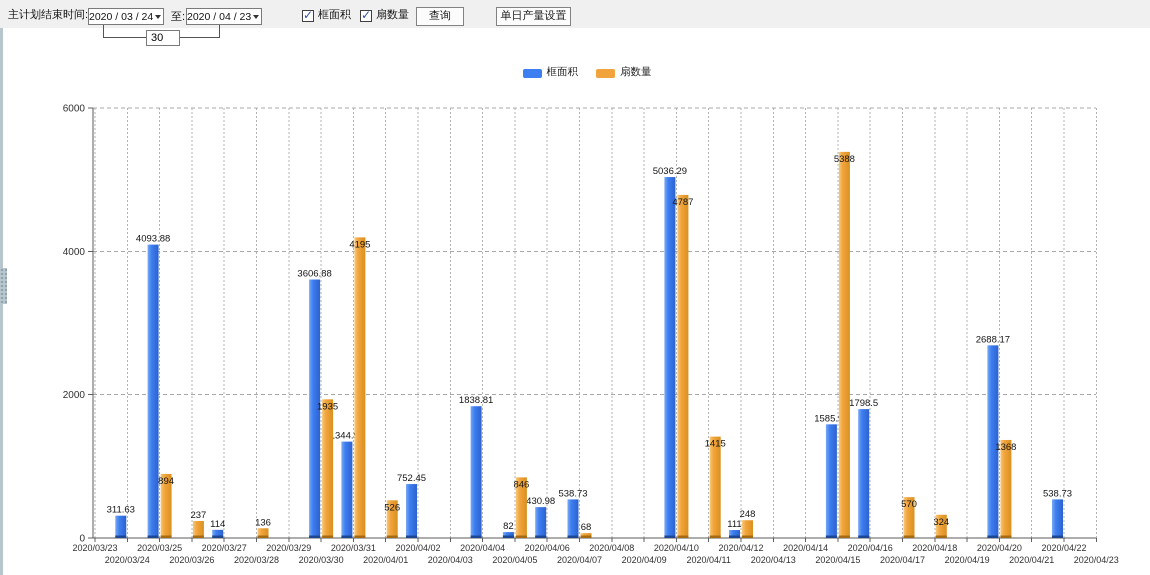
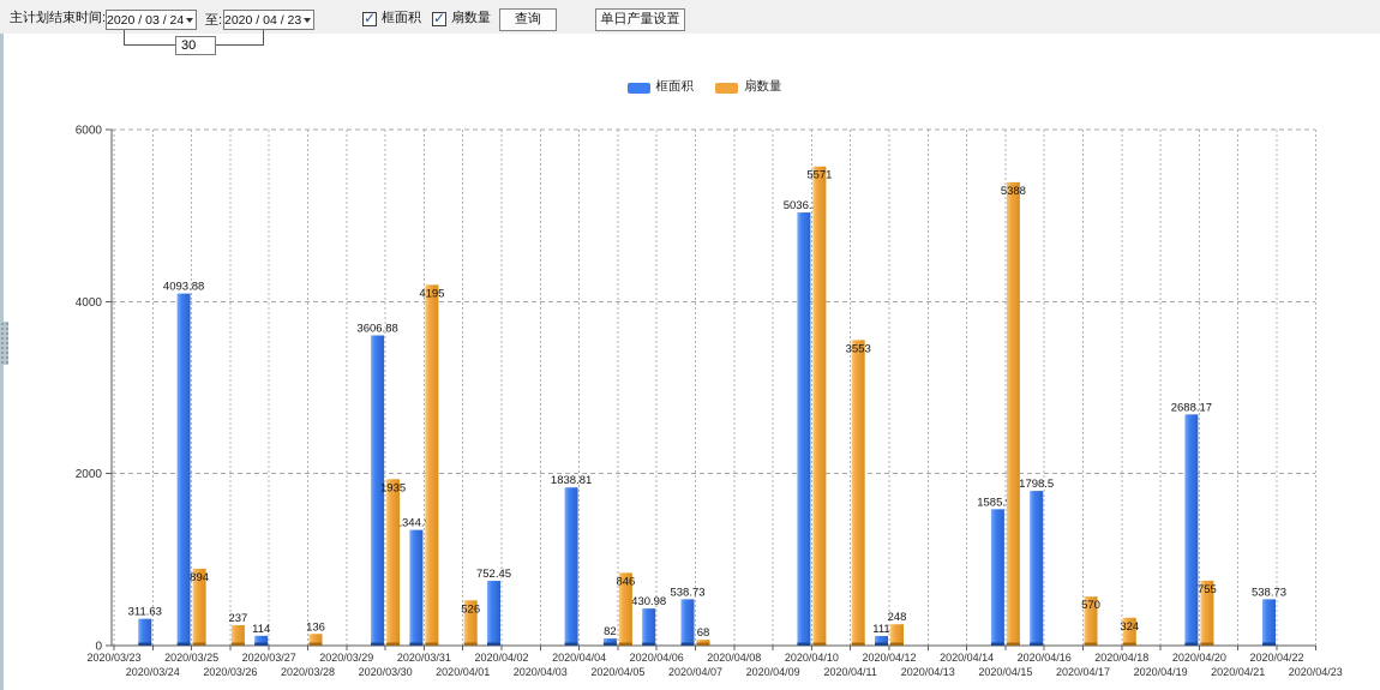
扇数量/2020/04/10: 4787 -> 5571
扇数量/2020/04/11: 1415 -> 3553
扇数量/2020/04/20: 1368 -> 755
